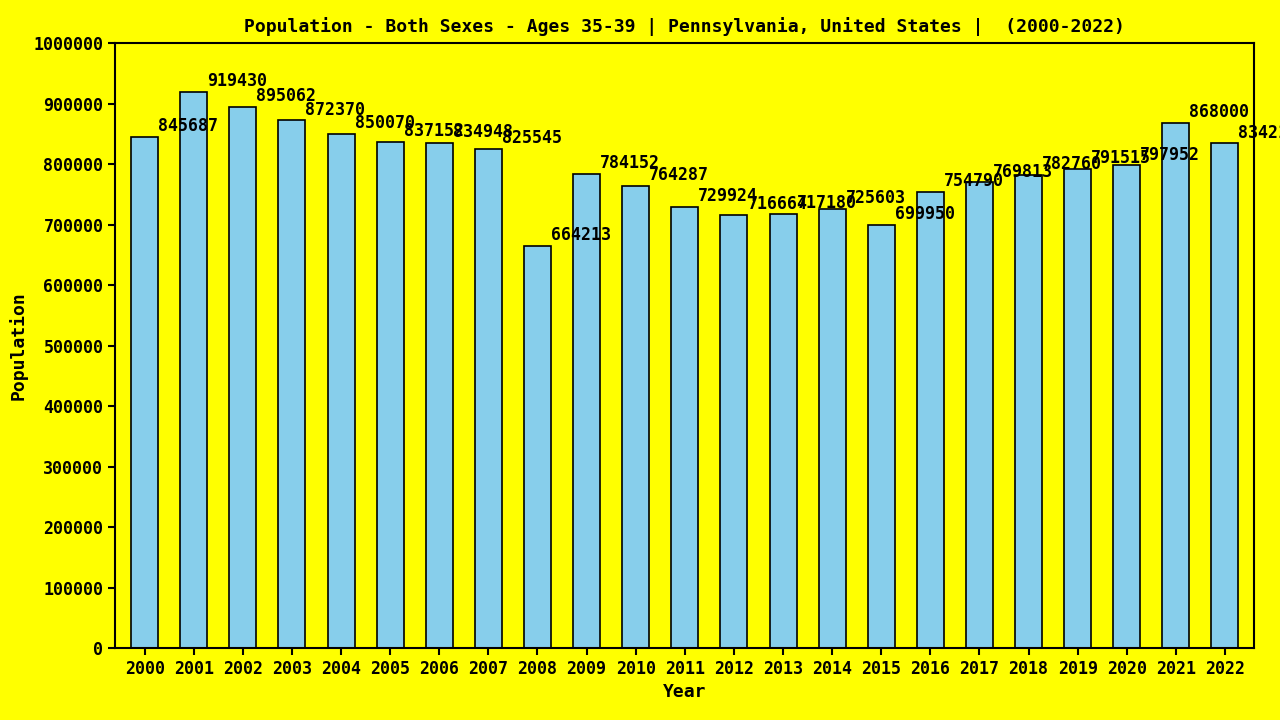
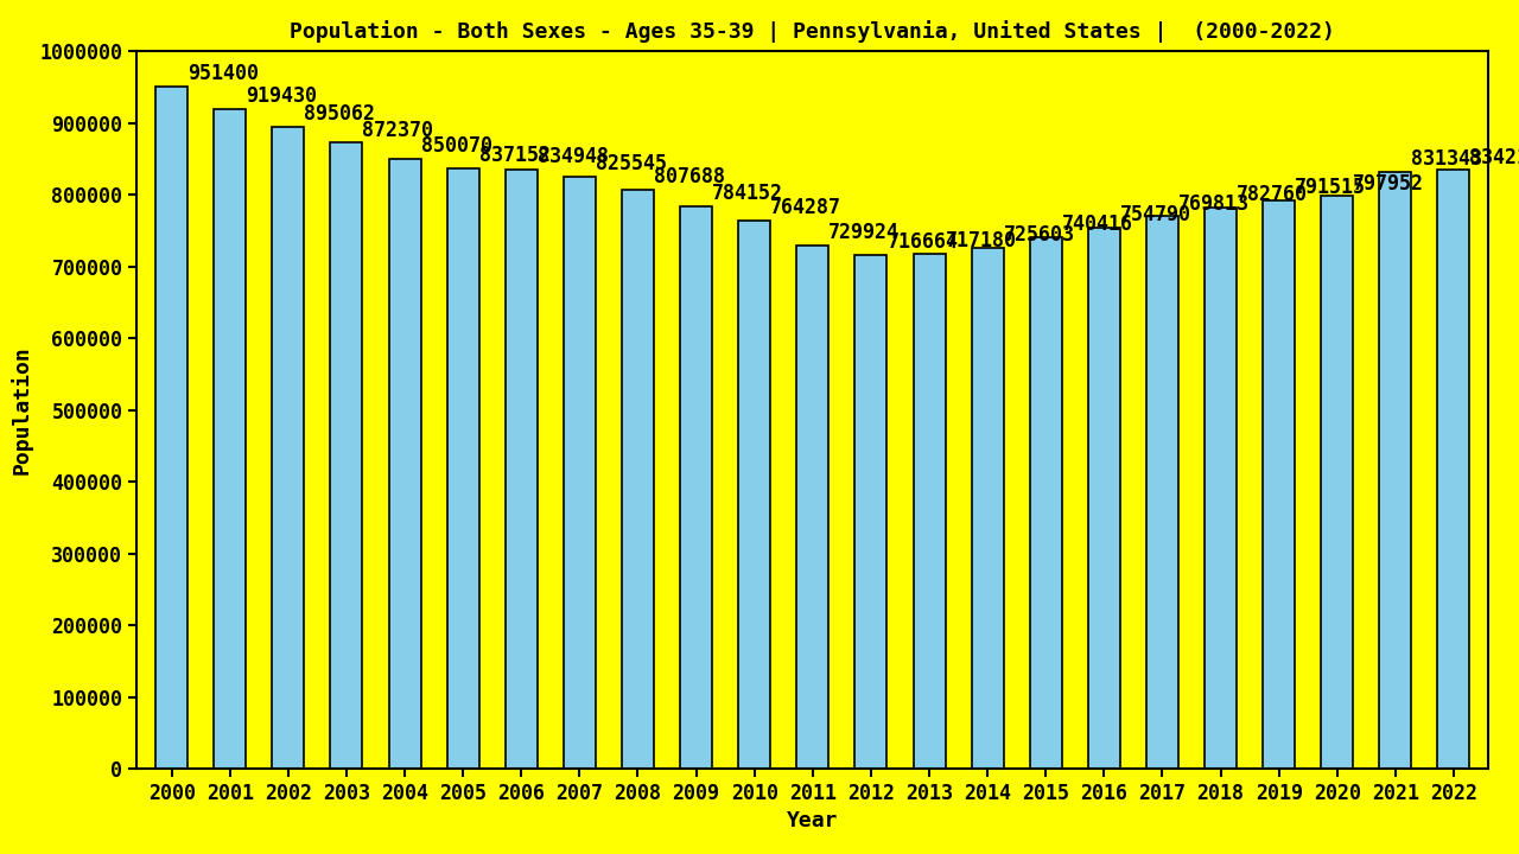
2000: 845687 -> 951400
2008: 664213 -> 807688
2015: 699950 -> 740416
2021: 868000 -> 831000
